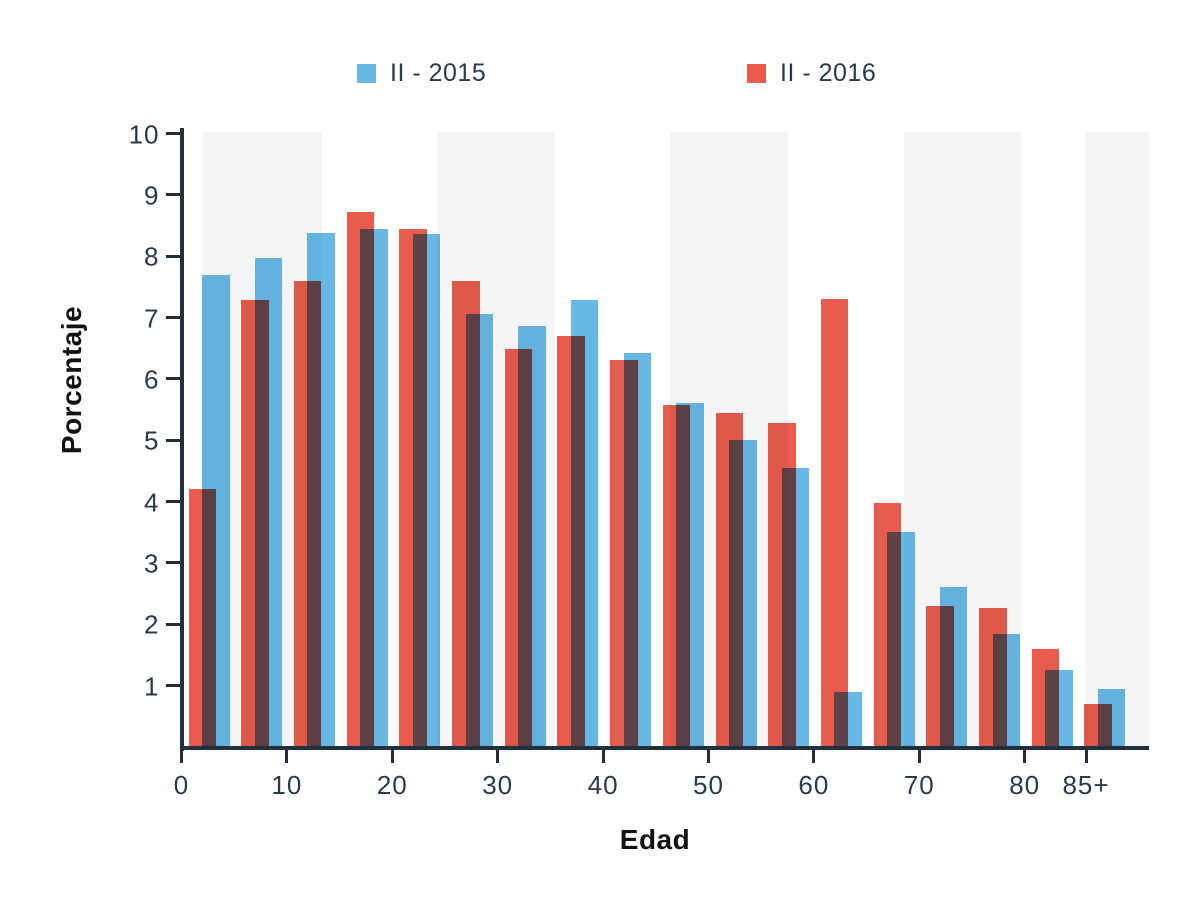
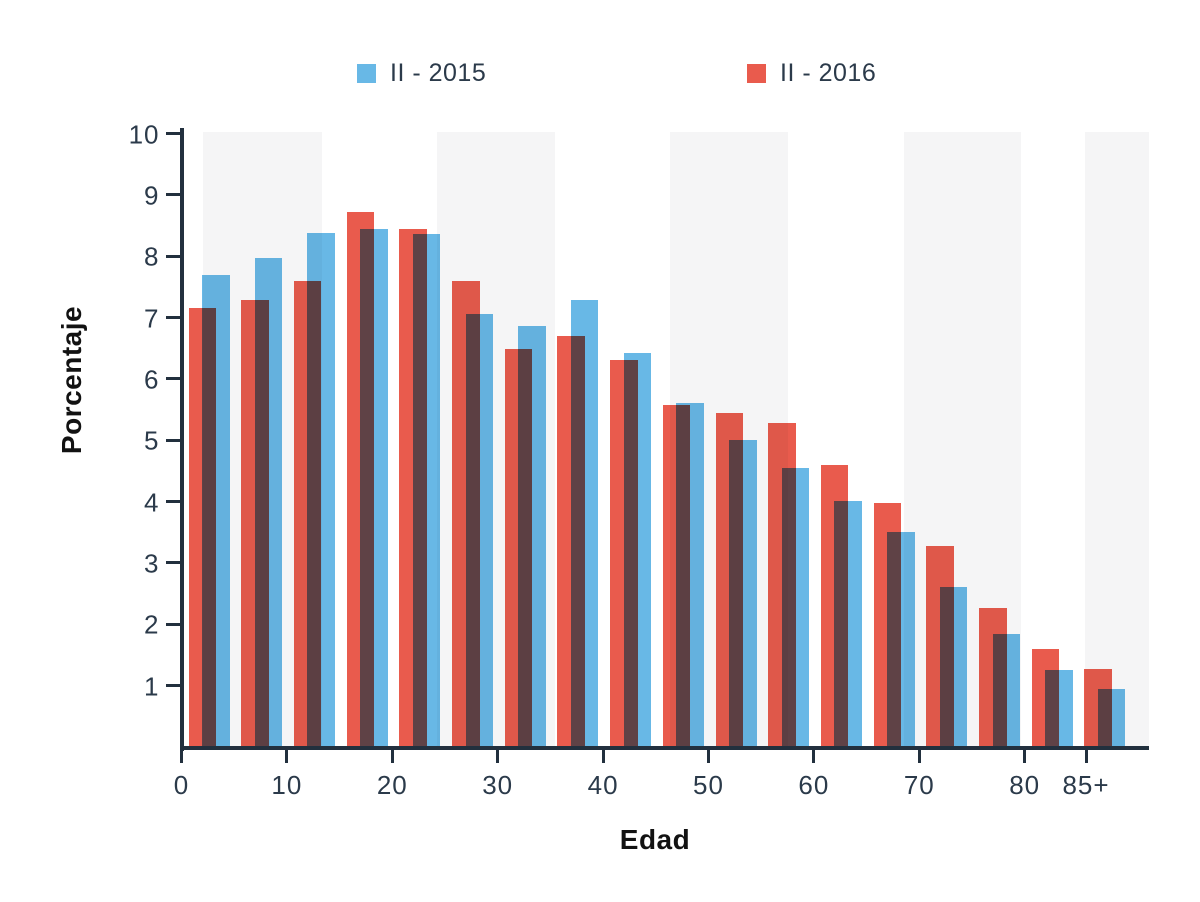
II - 2016/0: 4.2 -> 7.2
II - 2015/60: 0.9 -> 4.0
II - 2016/60: 7.3 -> 4.6
II - 2016/70: 2.3 -> 3.3
II - 2016/85+: 0.7 -> 1.3
